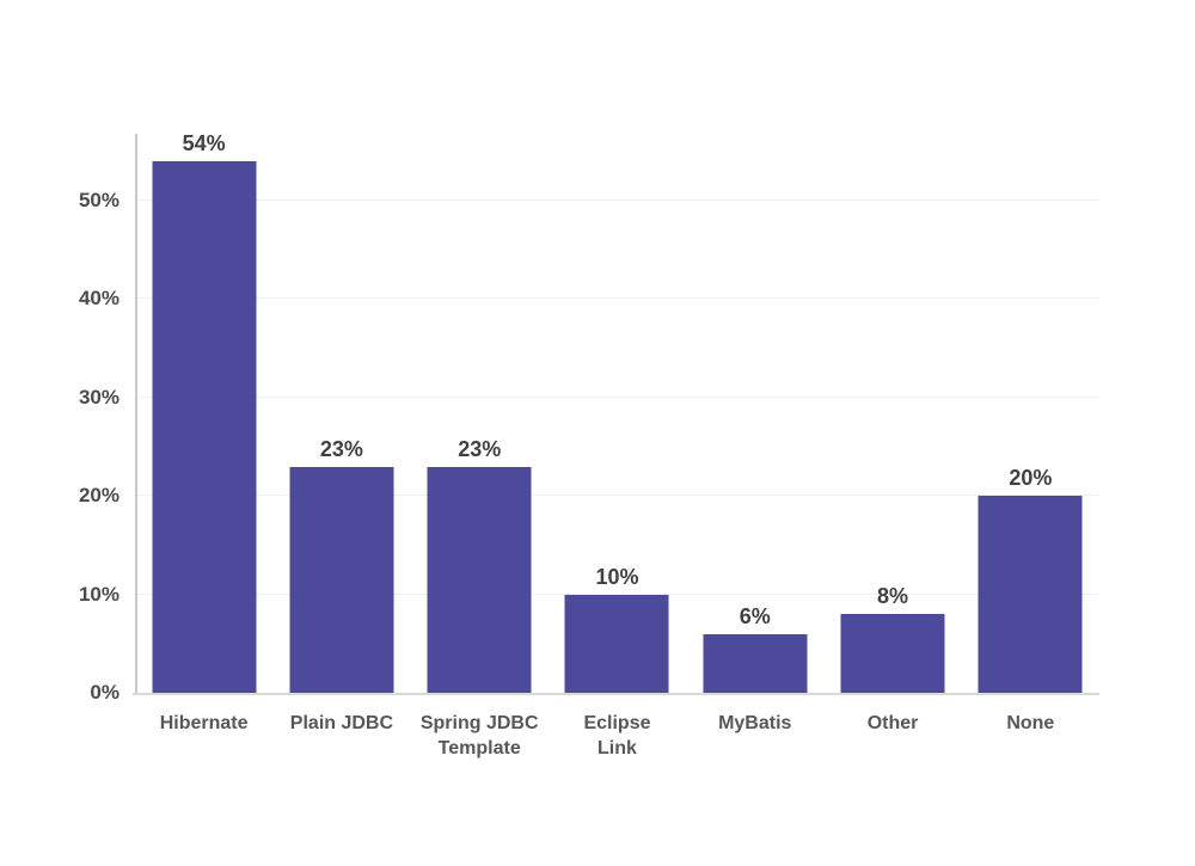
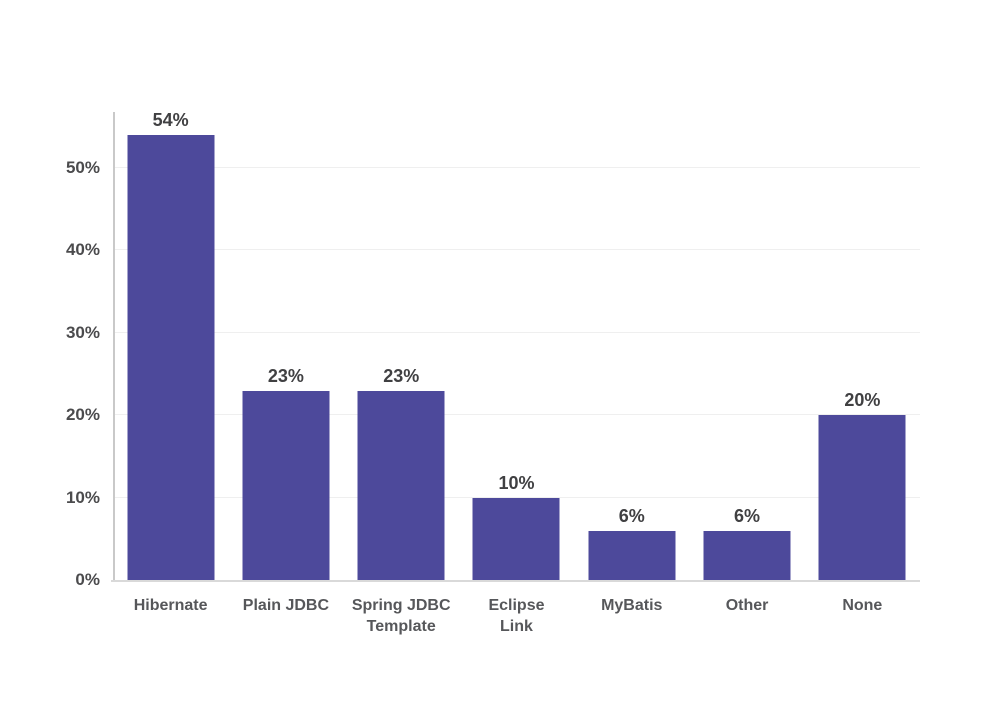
Other: 8% -> 6%
